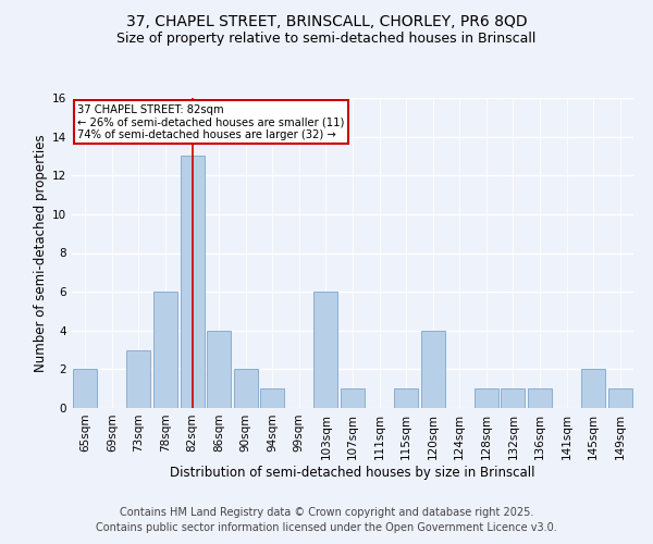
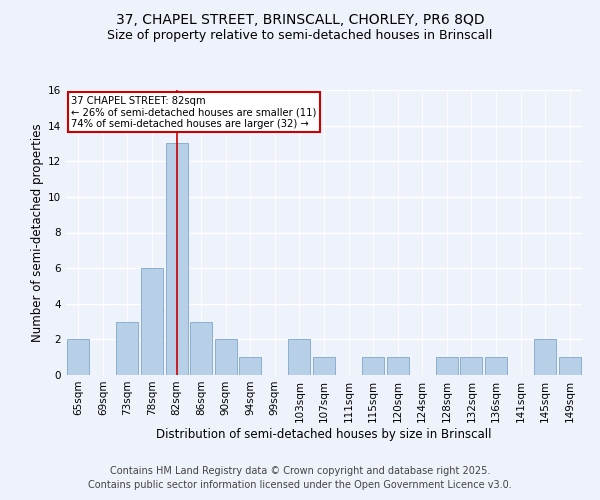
86sqm: 4 -> 3
103sqm: 6 -> 2
120sqm: 4 -> 1
